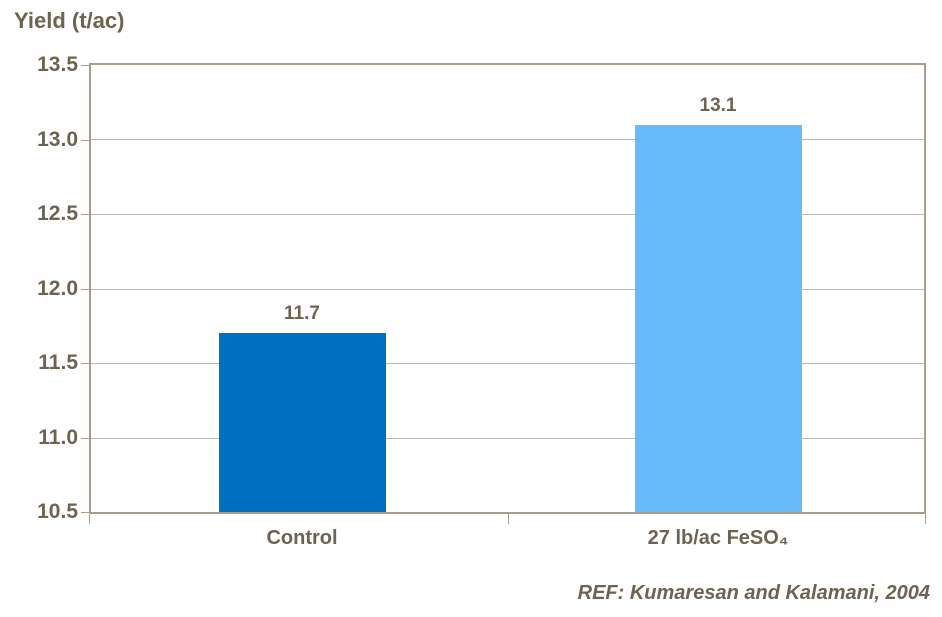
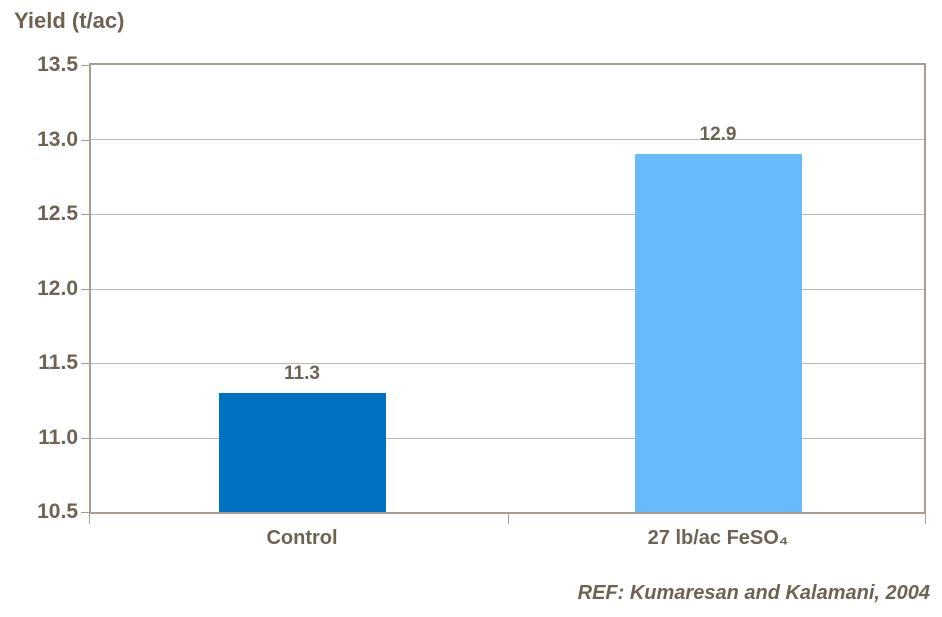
Control: 11.7 -> 11.3
27 lb/ac FeSO₄: 13.1 -> 12.9
